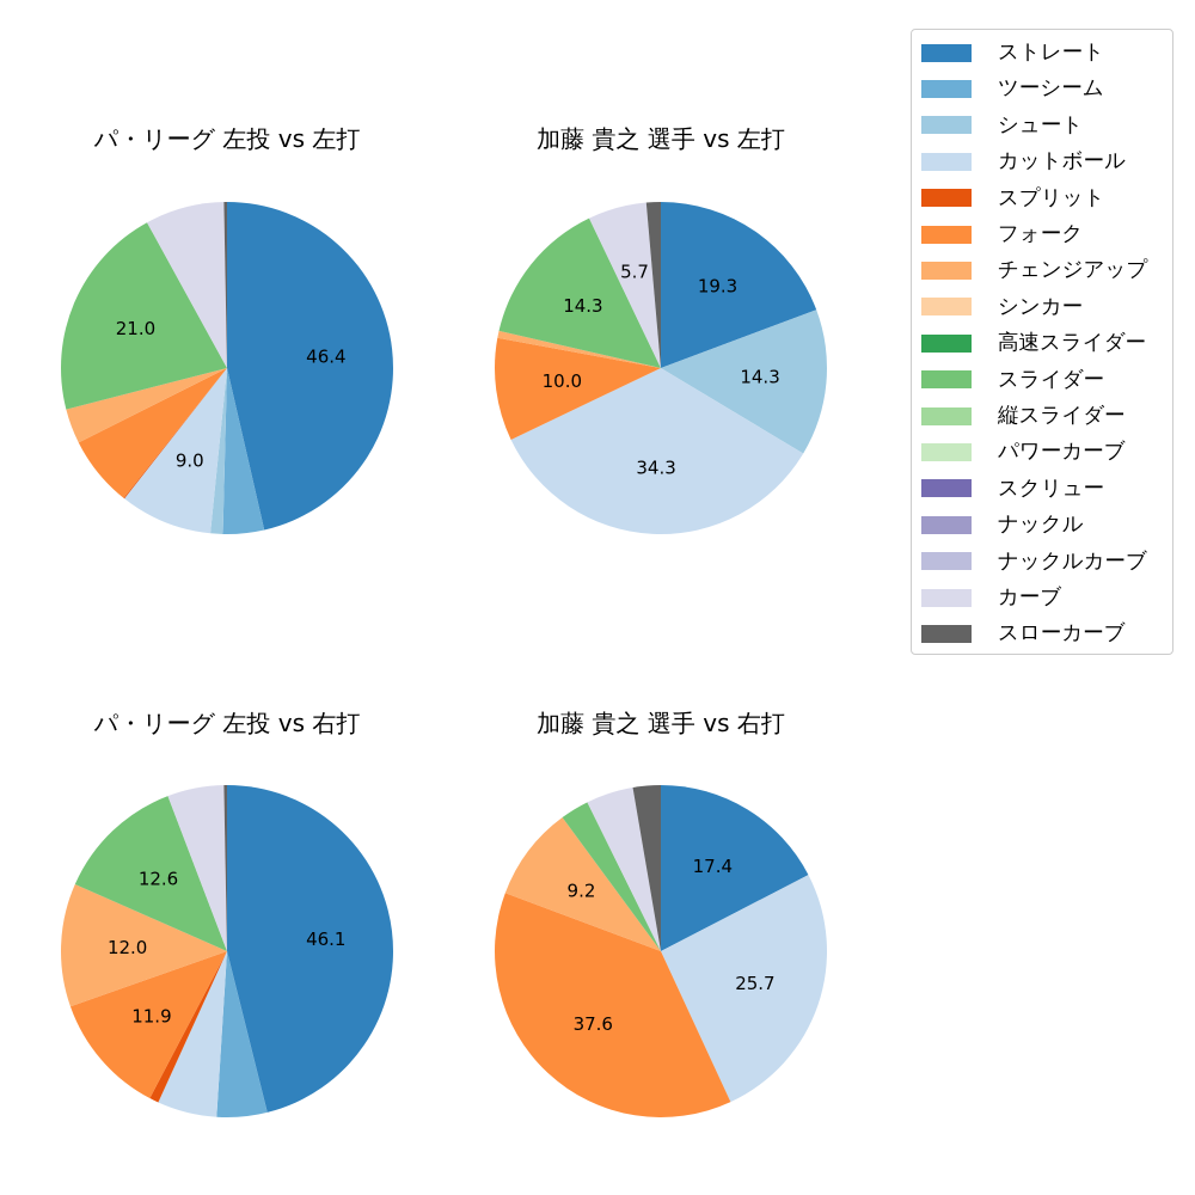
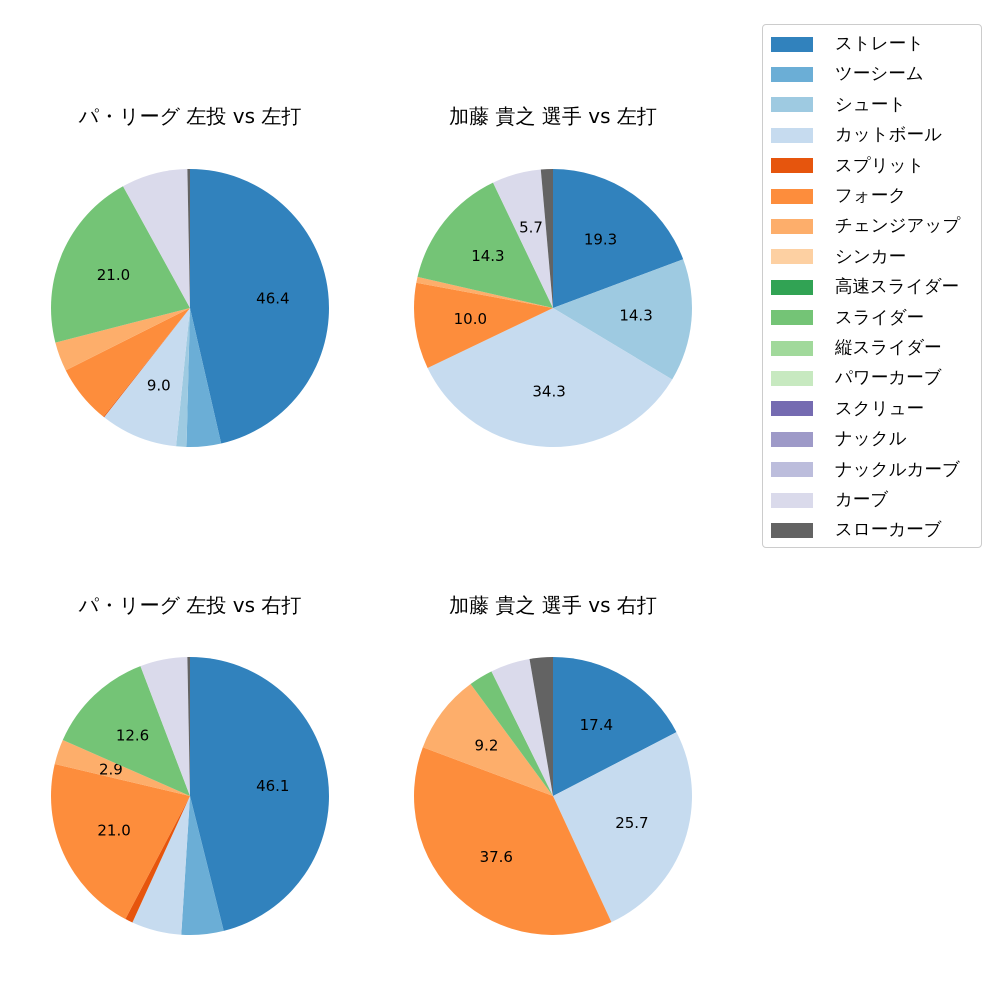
パ・リーグ 左投 vs 右打/フォーク: 11.9 -> 21.0
パ・リーグ 左投 vs 右打/チェンジアップ: 12.0 -> 2.9
